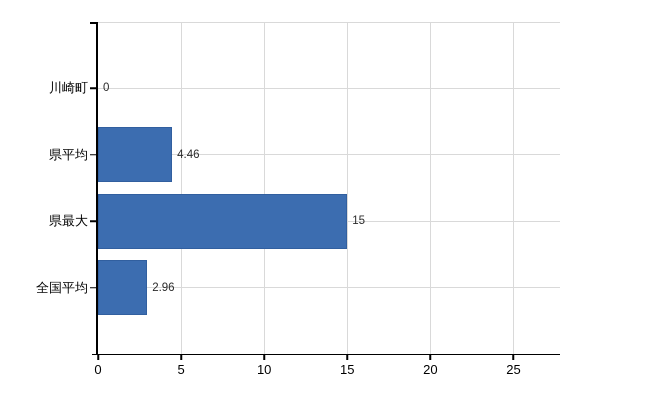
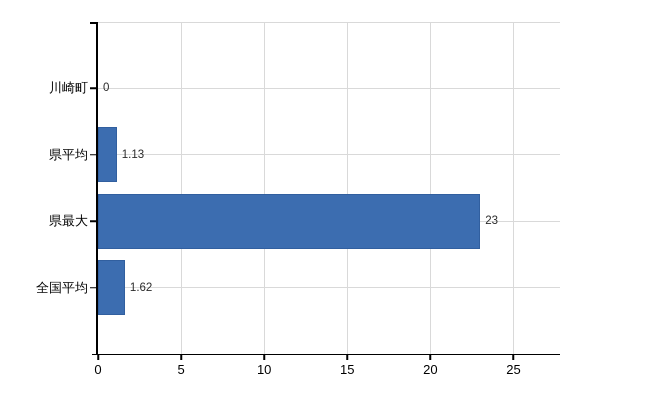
県平均: 4.46 -> 1.13
県最大: 15 -> 23
全国平均: 2.96 -> 1.62
